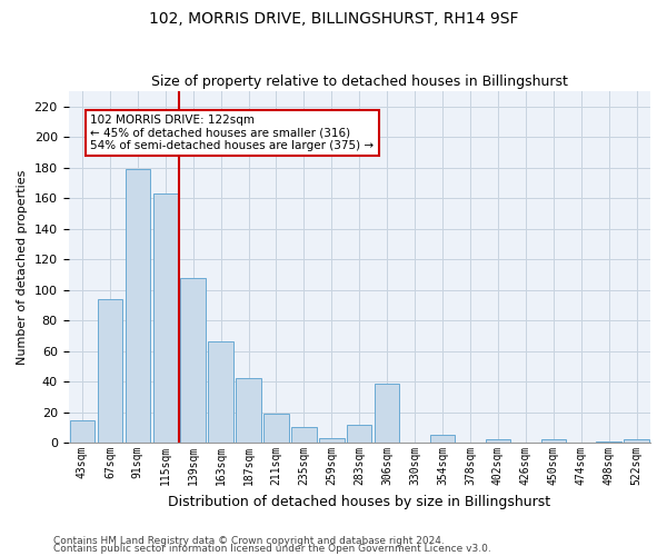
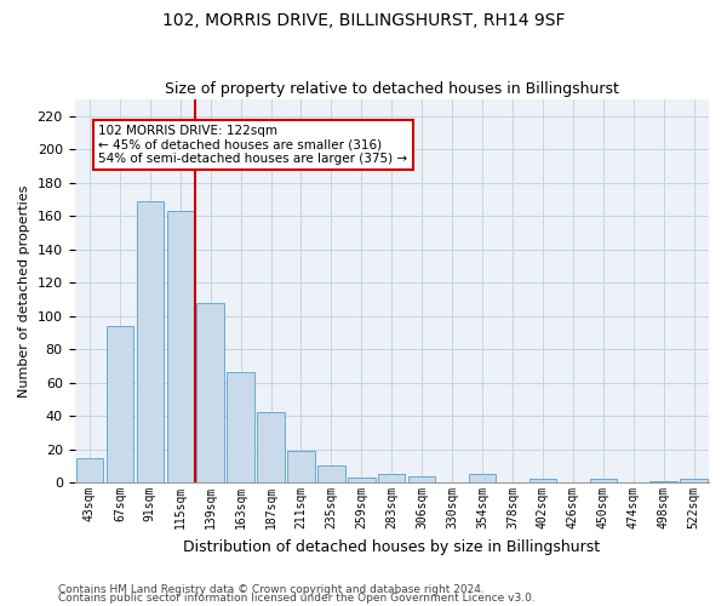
91sqm: 179 -> 169
283sqm: 12 -> 5
306sqm: 39 -> 4
